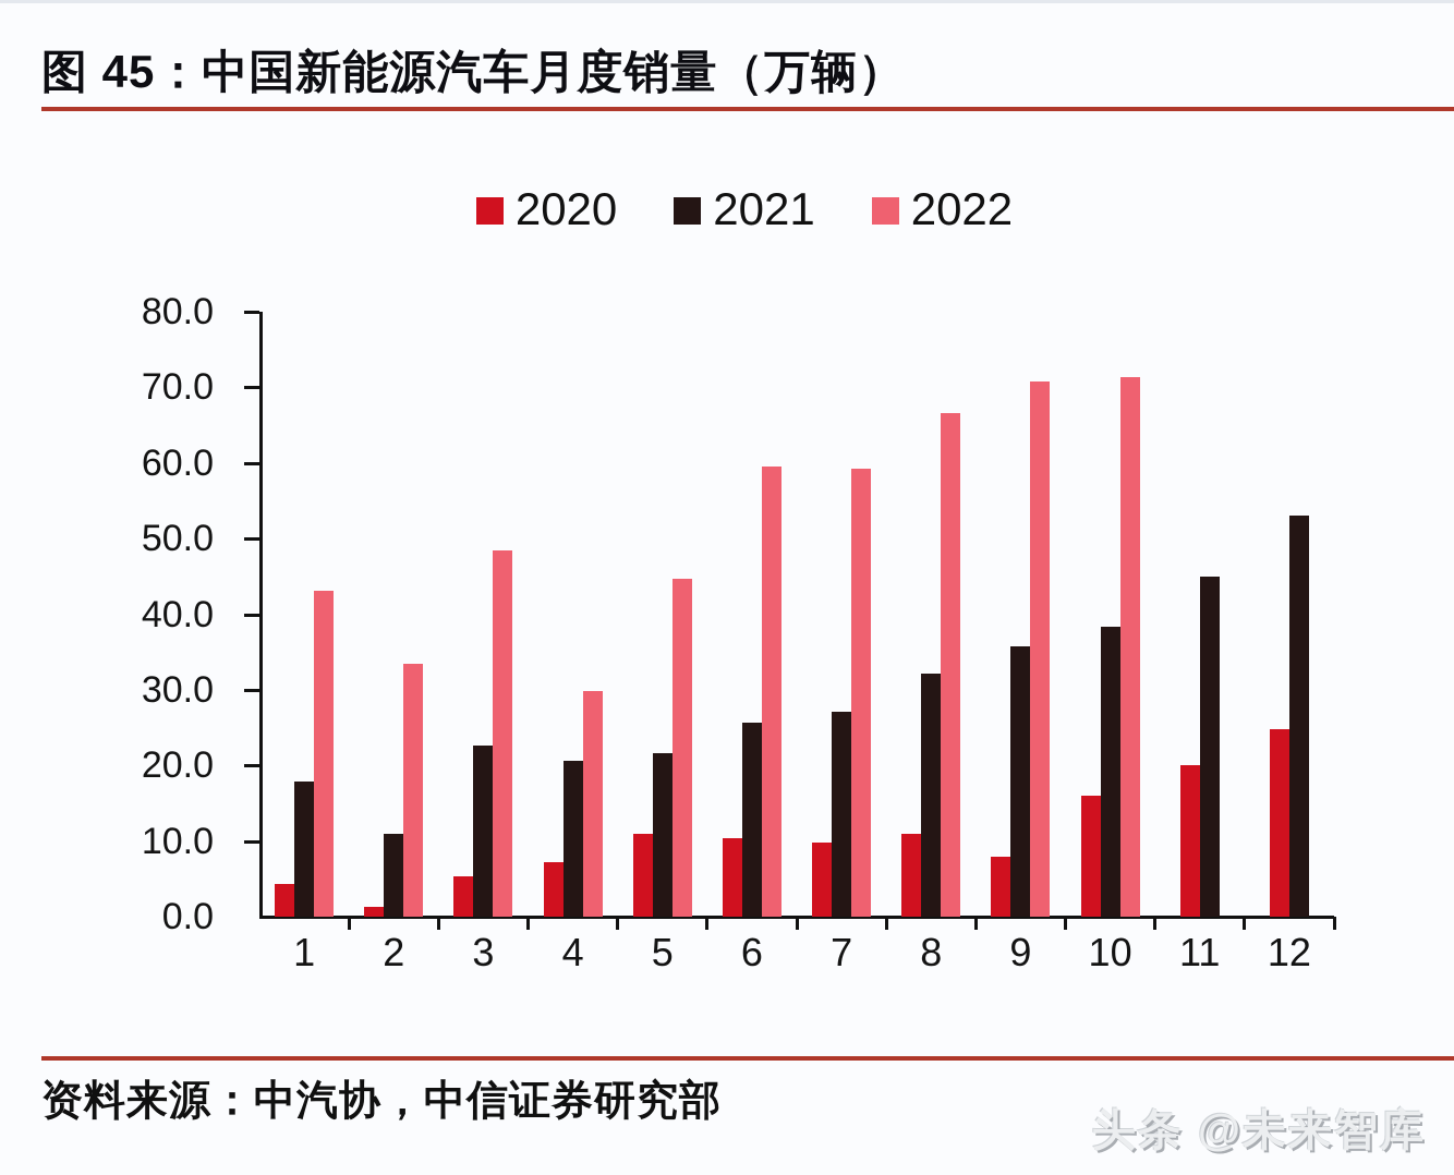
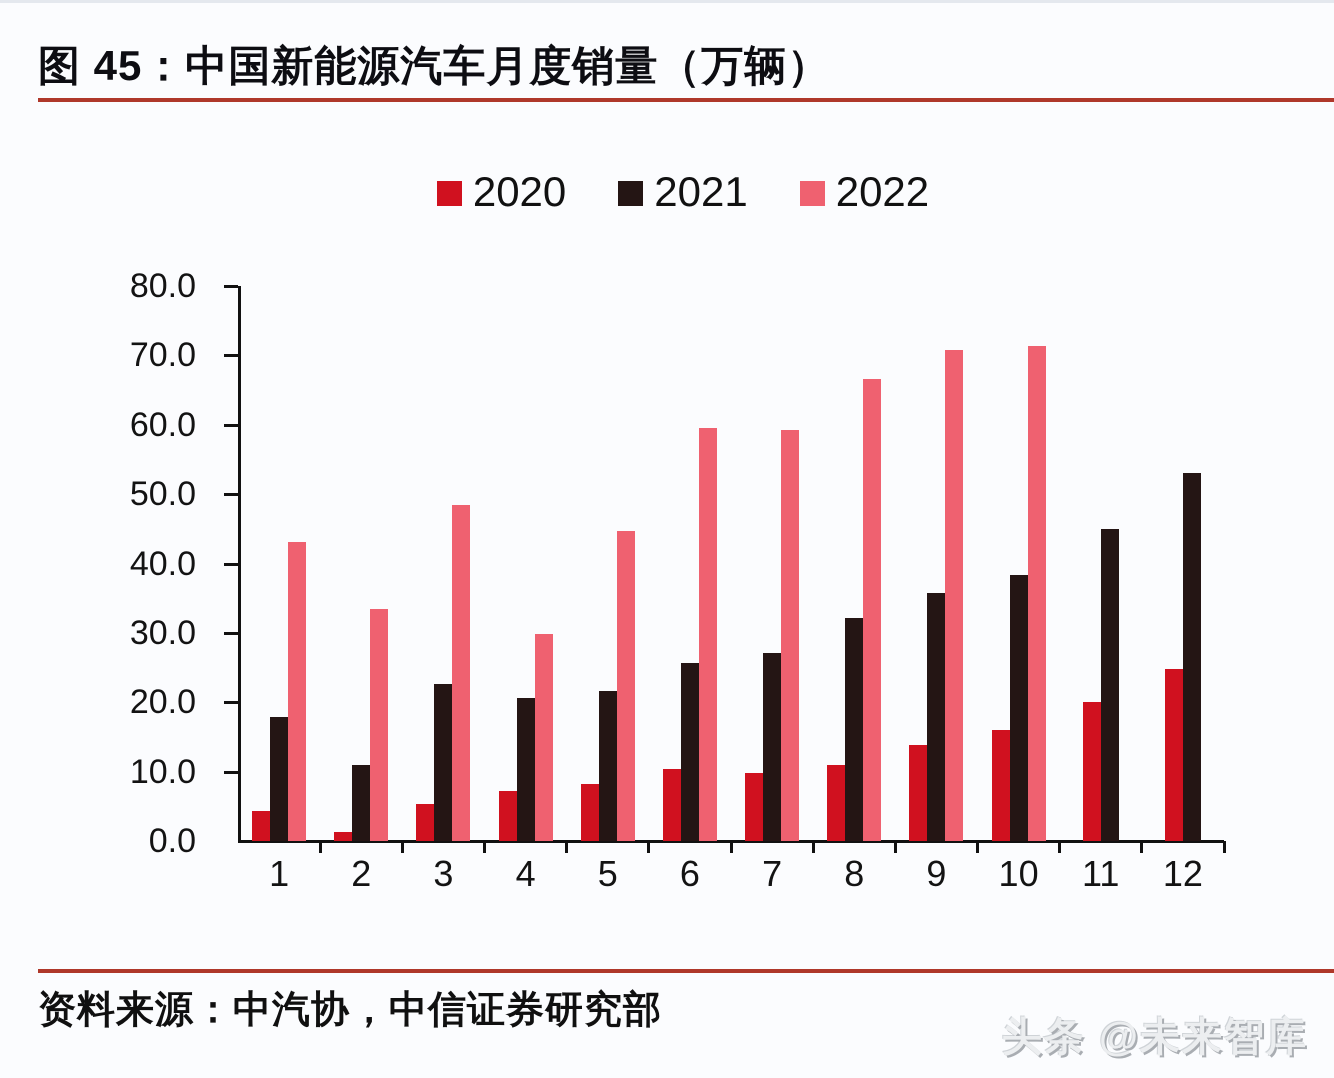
2020/5: 11 -> 8
2020/9: 8 -> 14
